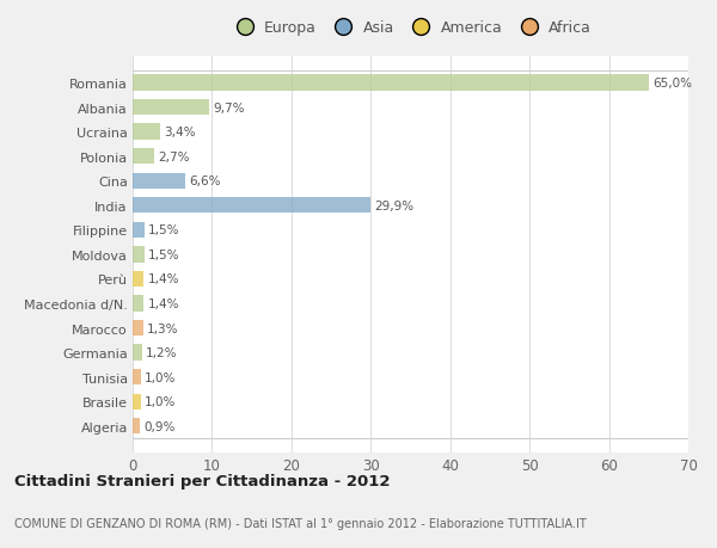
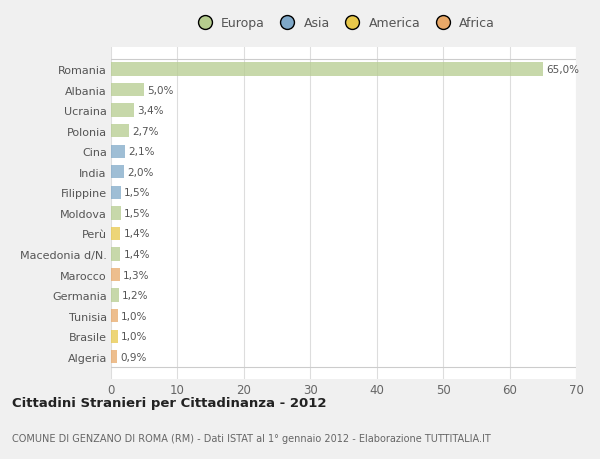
Albania: 9,7% -> 5,0%
Cina: 6,6% -> 2,1%
India: 29,9% -> 2,0%
